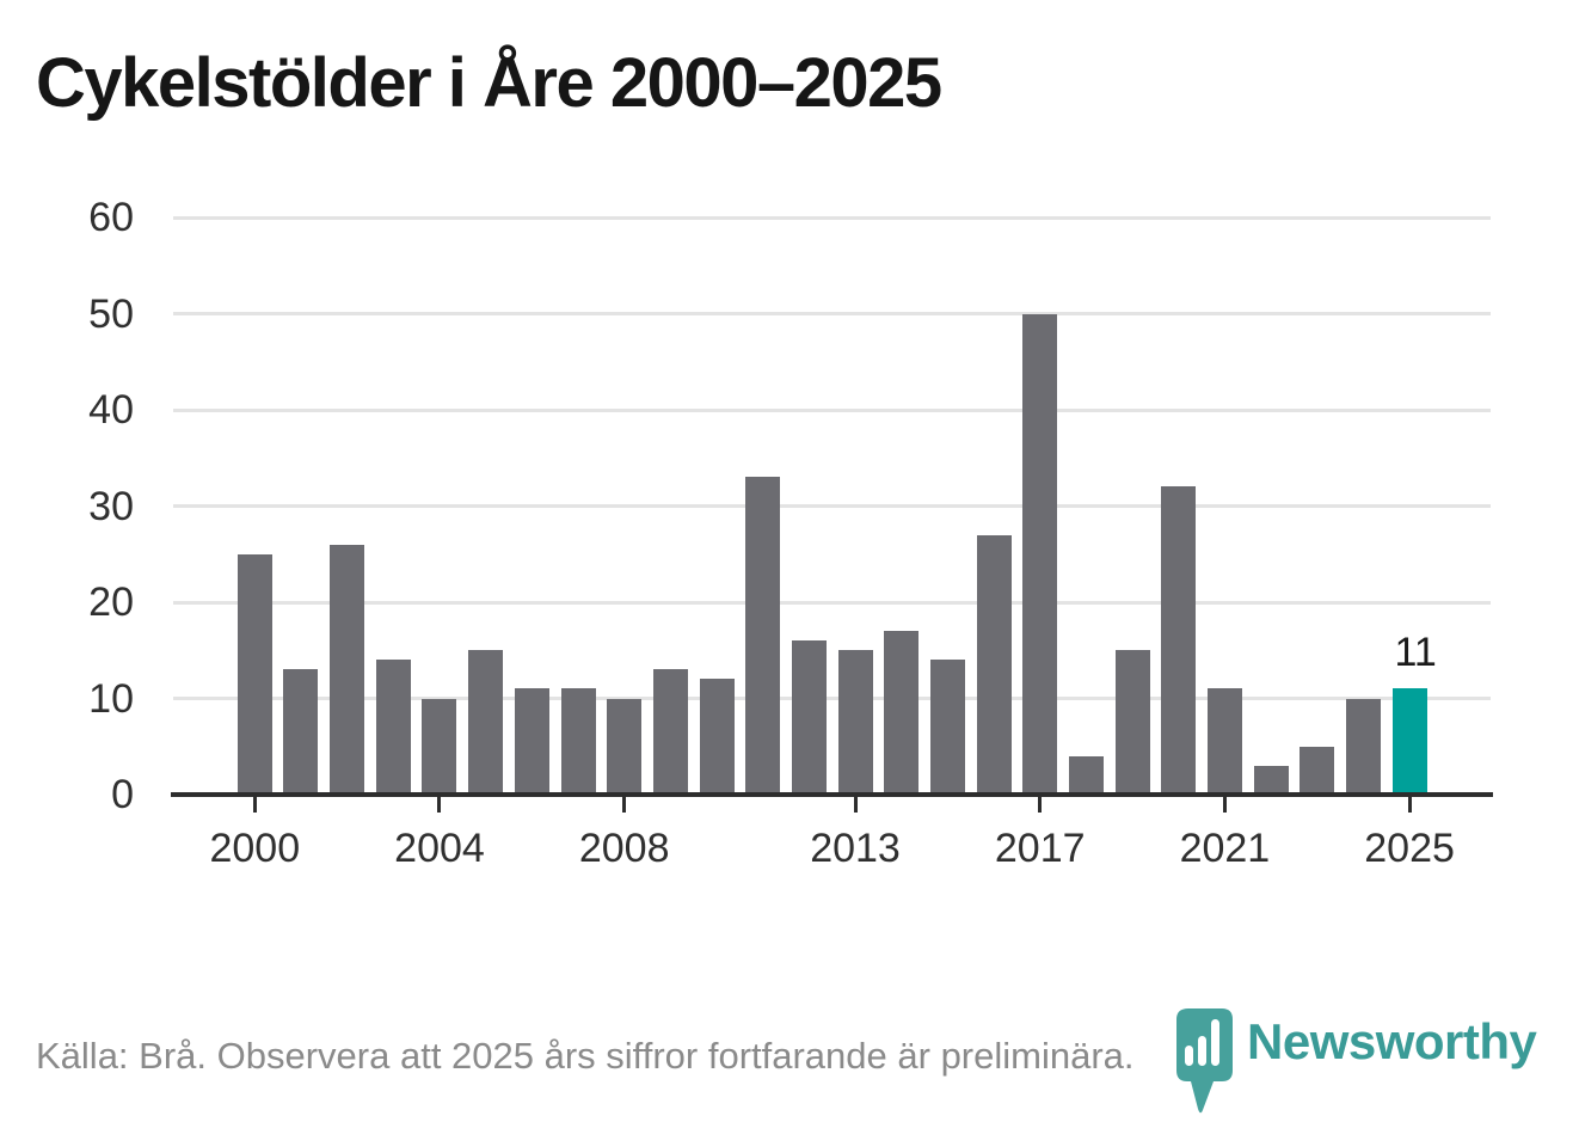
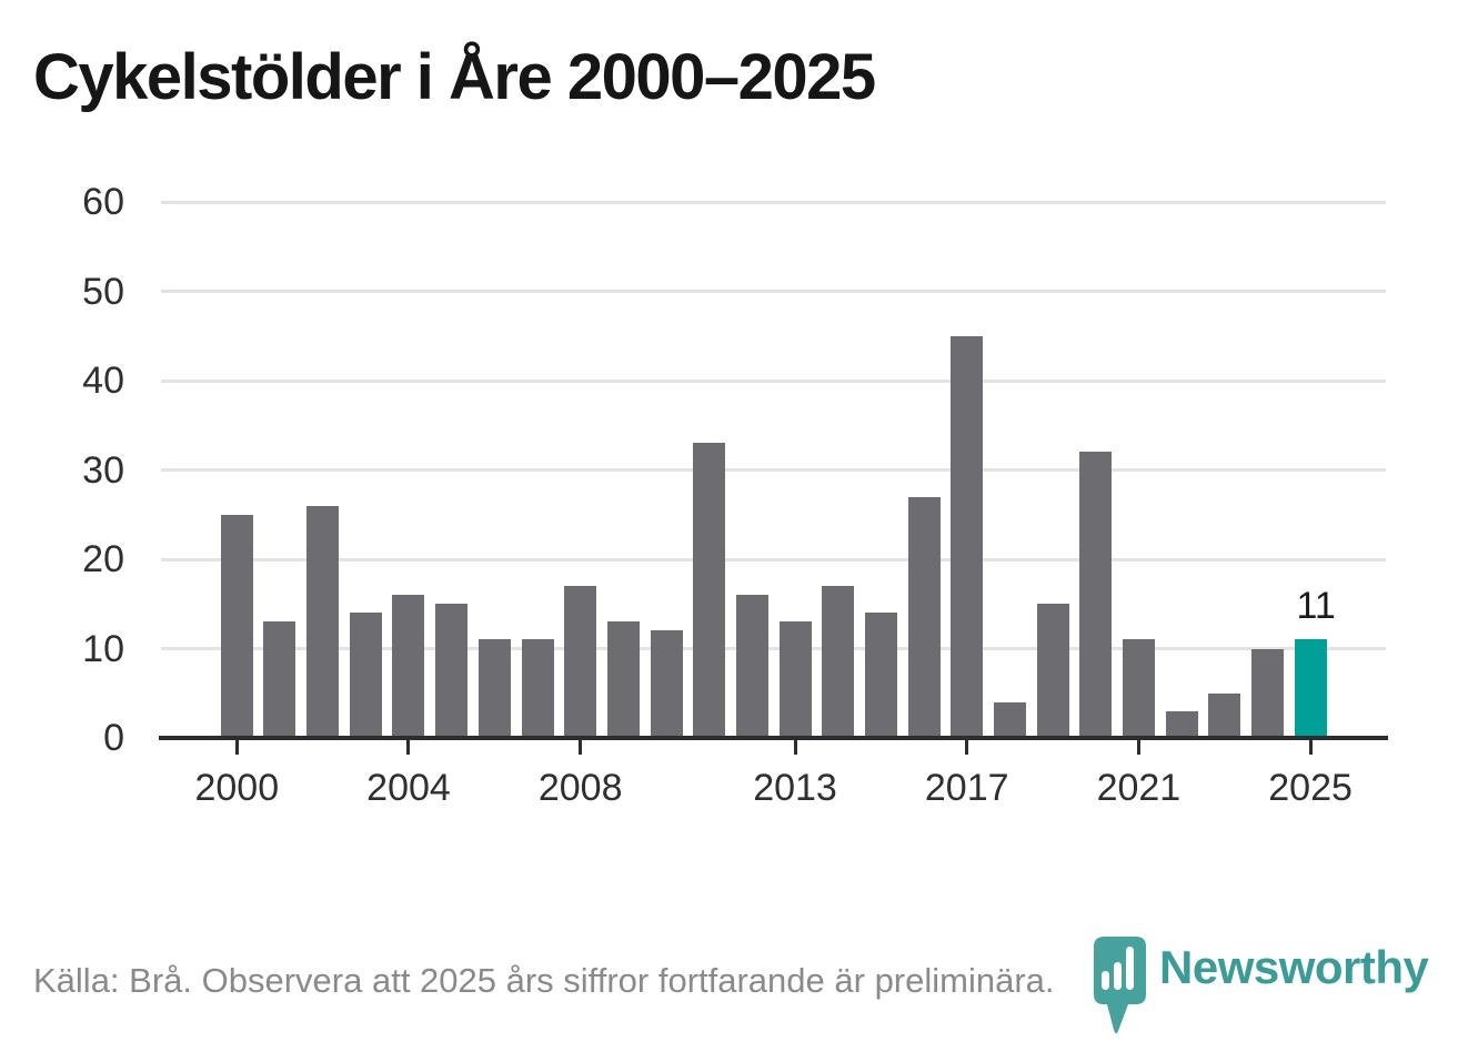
2004: 10 -> 16
2008: 10 -> 17
2013: 15 -> 13
2017: 50 -> 45
